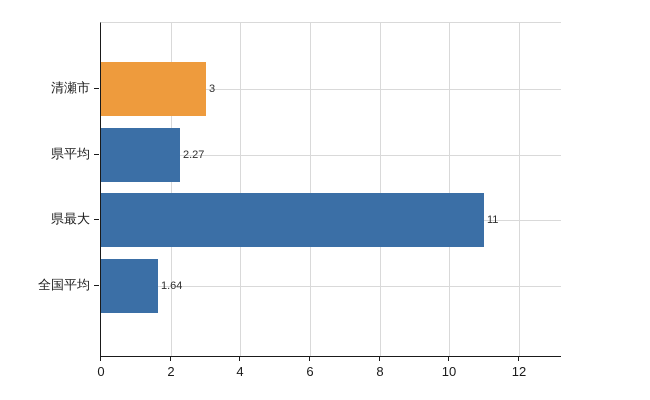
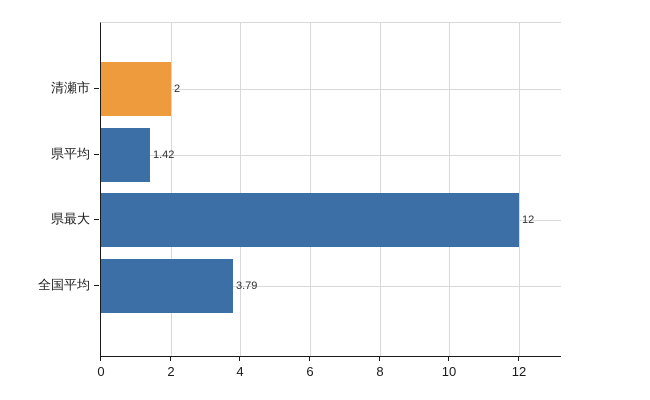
清瀬市: 3 -> 2
県平均: 2.27 -> 1.42
県最大: 11 -> 12
全国平均: 1.64 -> 3.79
